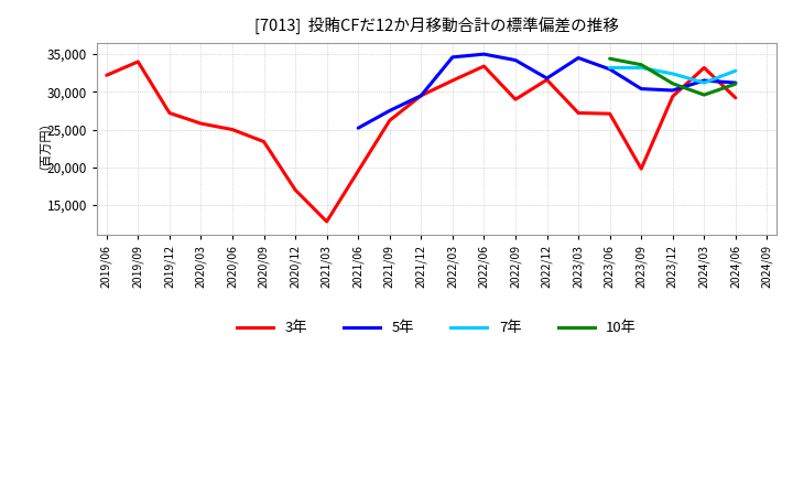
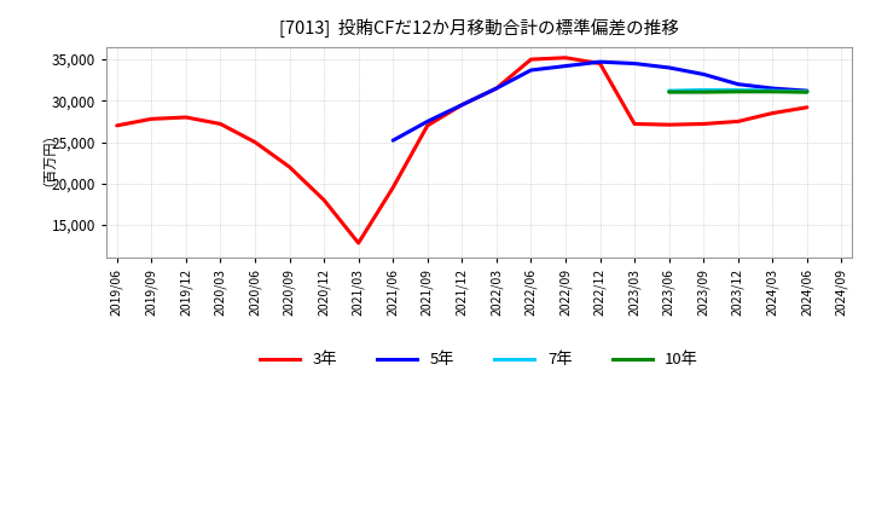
3年/2019/06: 32,200 -> 27,000
3年/2019/09: 34,000 -> 27,800
3年/2019/12: 27,200 -> 28,000
3年/2020/03: 25,800 -> 27,200
3年/2020/09: 23,400 -> 22,000
3年/2020/12: 17,000 -> 18,000
3年/2021/09: 26,200 -> 27,000
5年/2022/03: 34,600 -> 31,500
3年/2022/06: 33,400 -> 35,000
5年/2022/06: 35,000 -> 33,700
3年/2022/09: 29,000 -> 35,200
3年/2022/12: 31,600 -> 34,500
5年/2022/12: 31,800 -> 34,700
5年/2023/06: 33,000 -> 34,000
7年/2023/06: 33,200 -> 31,200
10年/2023/06: 34,400 -> 31,000
3年/2023/09: 19,800 -> 27,200
5年/2023/09: 30,400 -> 33,200
7年/2023/09: 33,200 -> 31,300
10年/2023/09: 33,600 -> 31,000
3年/2023/12: 29,400 -> 27,500
5年/2023/12: 30,200 -> 32,000
7年/2023/12: 32,400 -> 31,300
3年/2024/03: 33,200 -> 28,500
10年/2024/03: 29,600 -> 31,100
7年/2024/06: 32,800 -> 31,100
